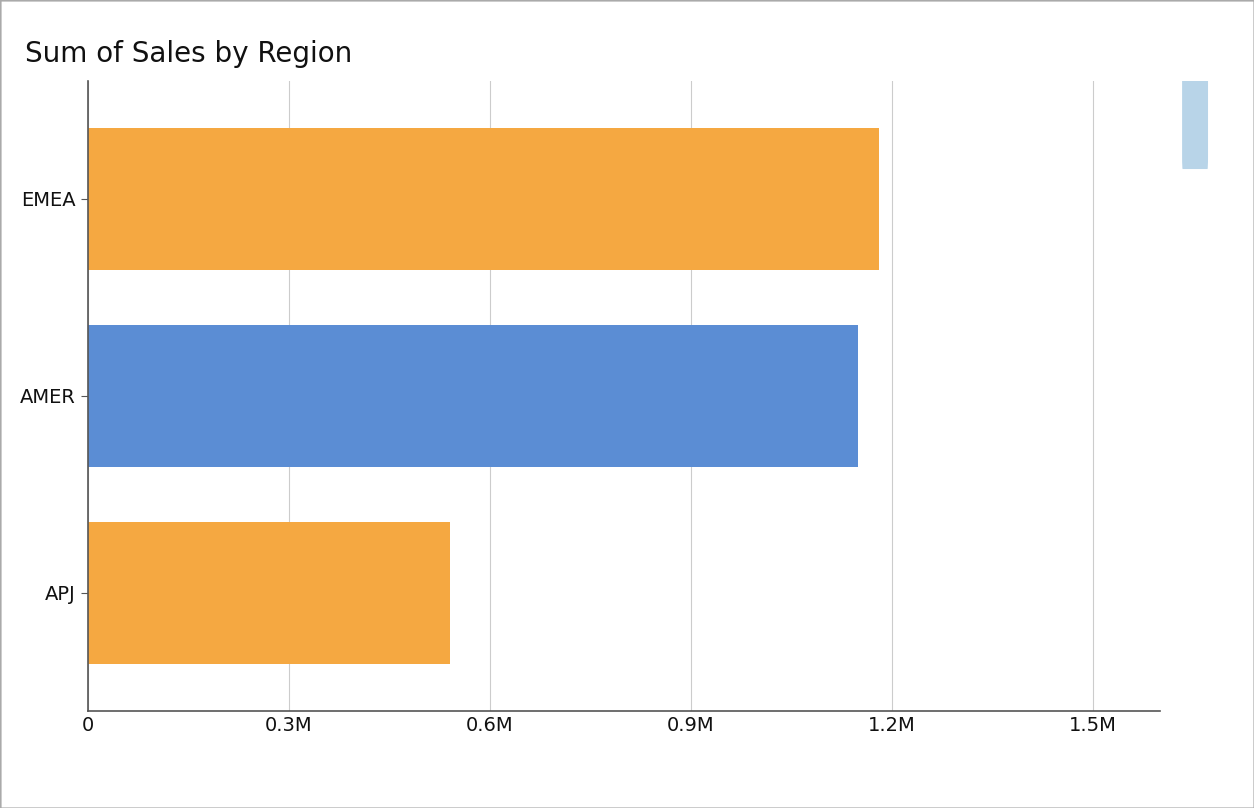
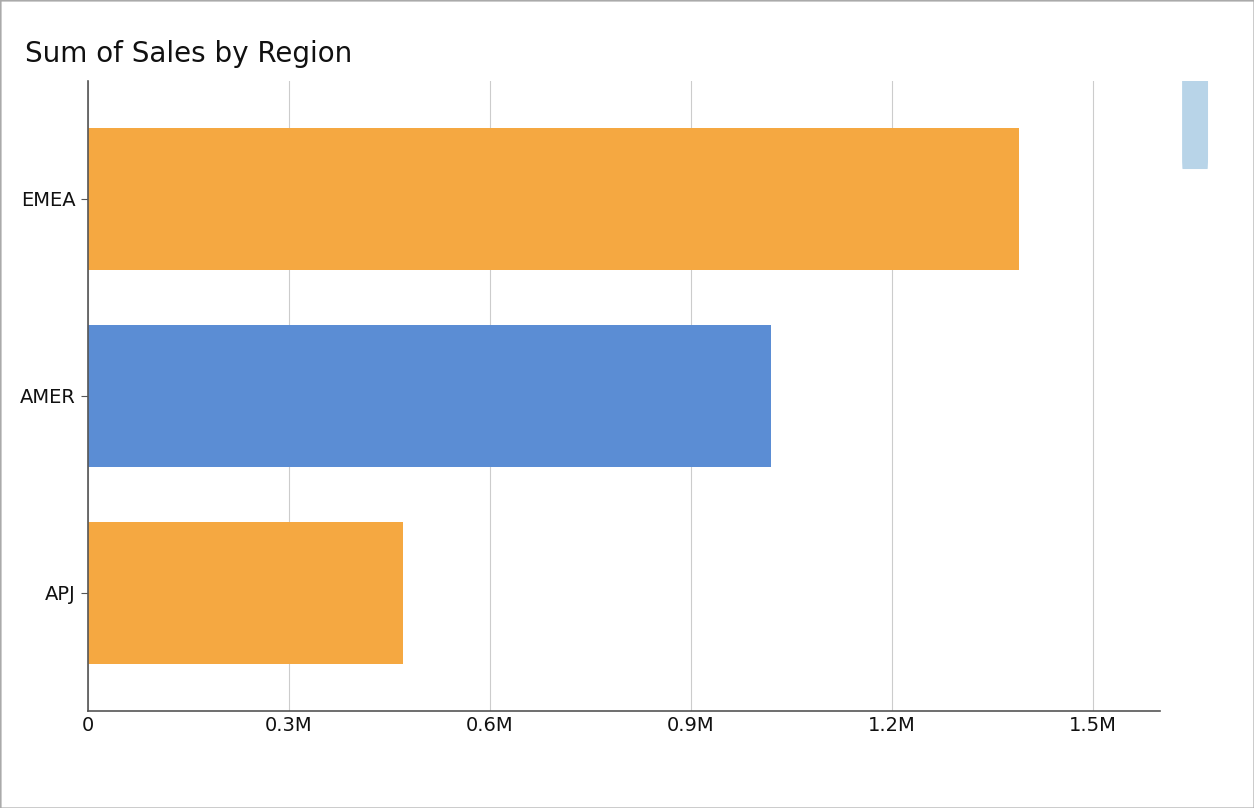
EMEA: 1.18M -> 1.39M
AMER: 1.15M -> 1.02M
APJ: 0.54M -> 0.47M
